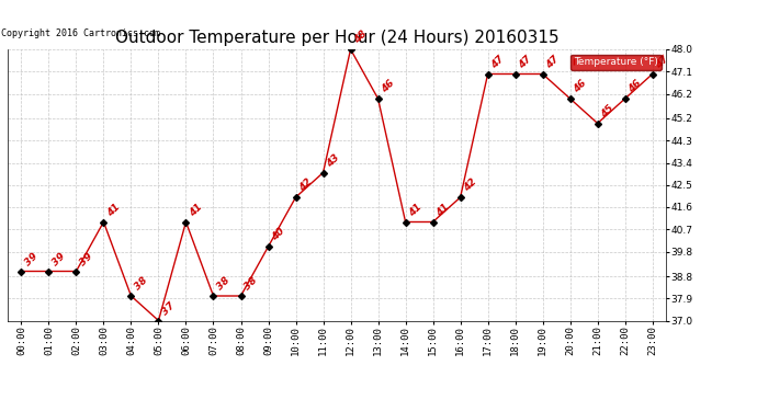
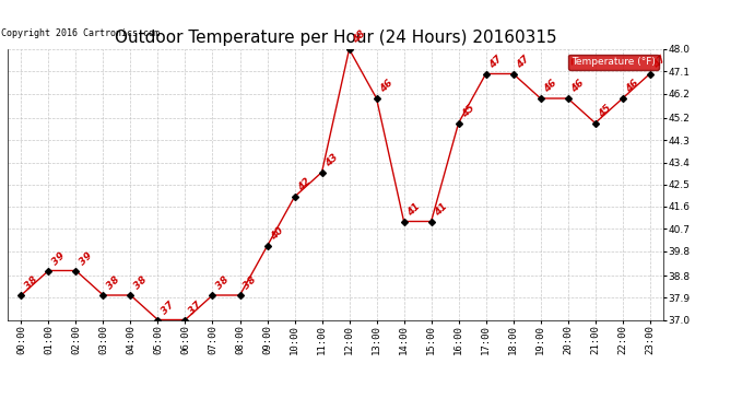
00:00: 39 -> 38
03:00: 41 -> 38
06:00: 41 -> 37
16:00: 42 -> 45
19:00: 47 -> 46
